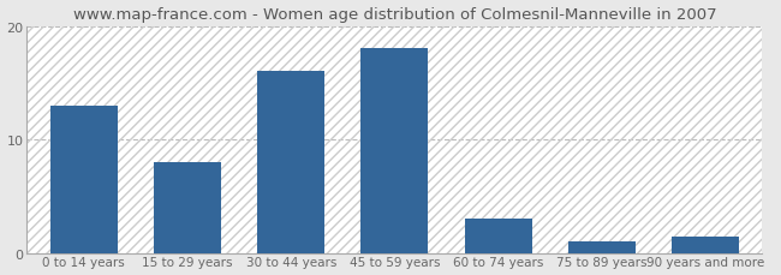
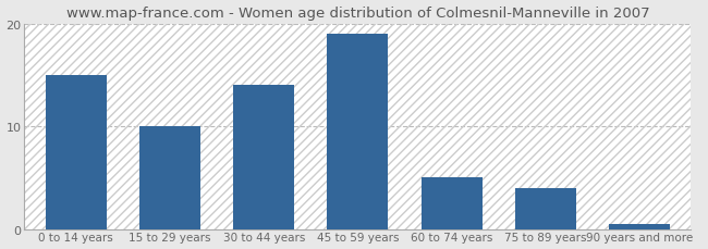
0 to 14 years: 13.0 -> 15.0
15 to 29 years: 8.0 -> 10.0
30 to 44 years: 16.0 -> 14.0
45 to 59 years: 18.0 -> 19.0
60 to 74 years: 3.0 -> 5.0
75 to 89 years: 1.0 -> 4.0
90 years and more: 1.4 -> 0.5
